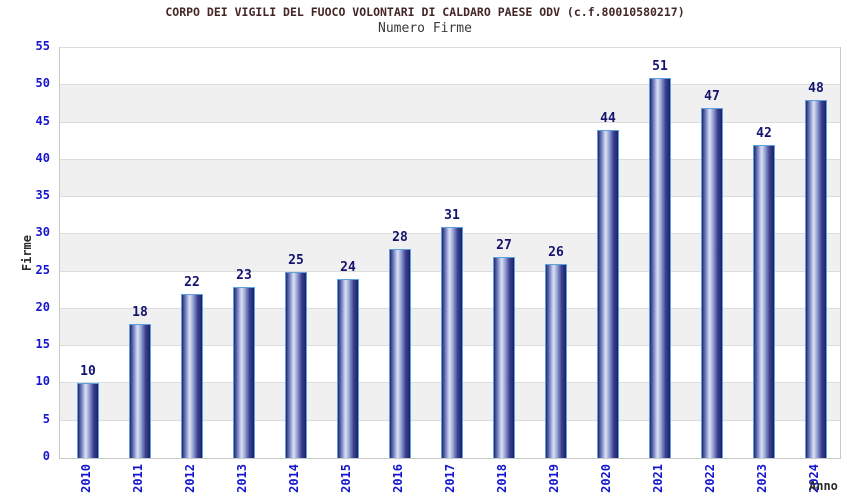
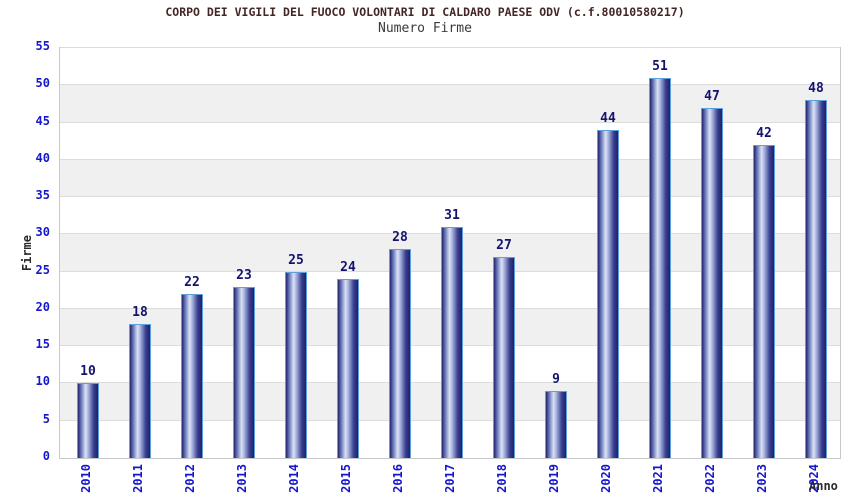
2019: 26 -> 9
